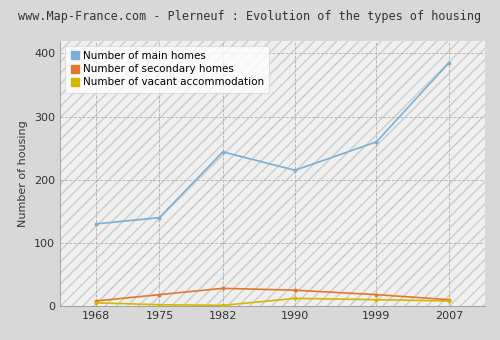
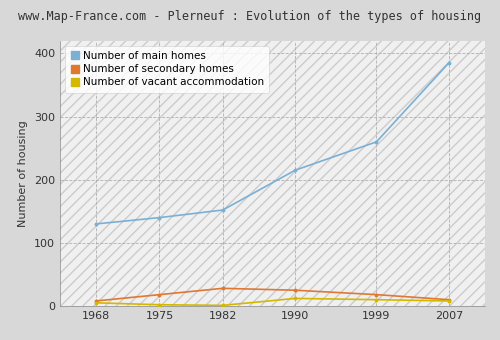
Number of main homes/1982: 244 -> 152
